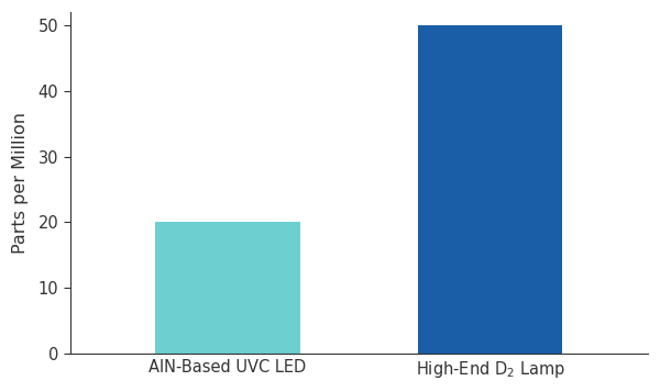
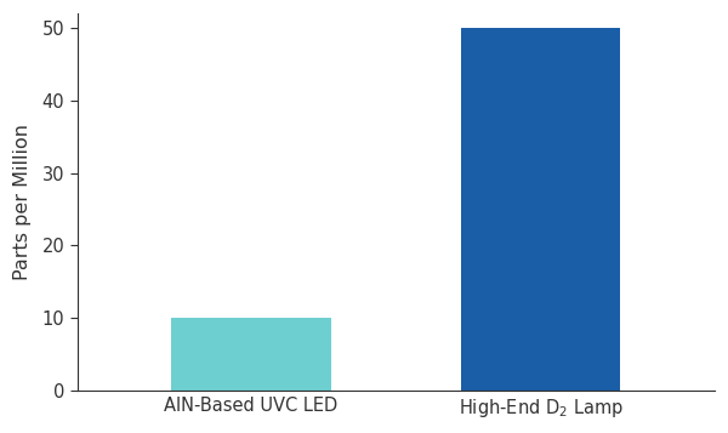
AlN-Based UVC LED: 20 -> 10
